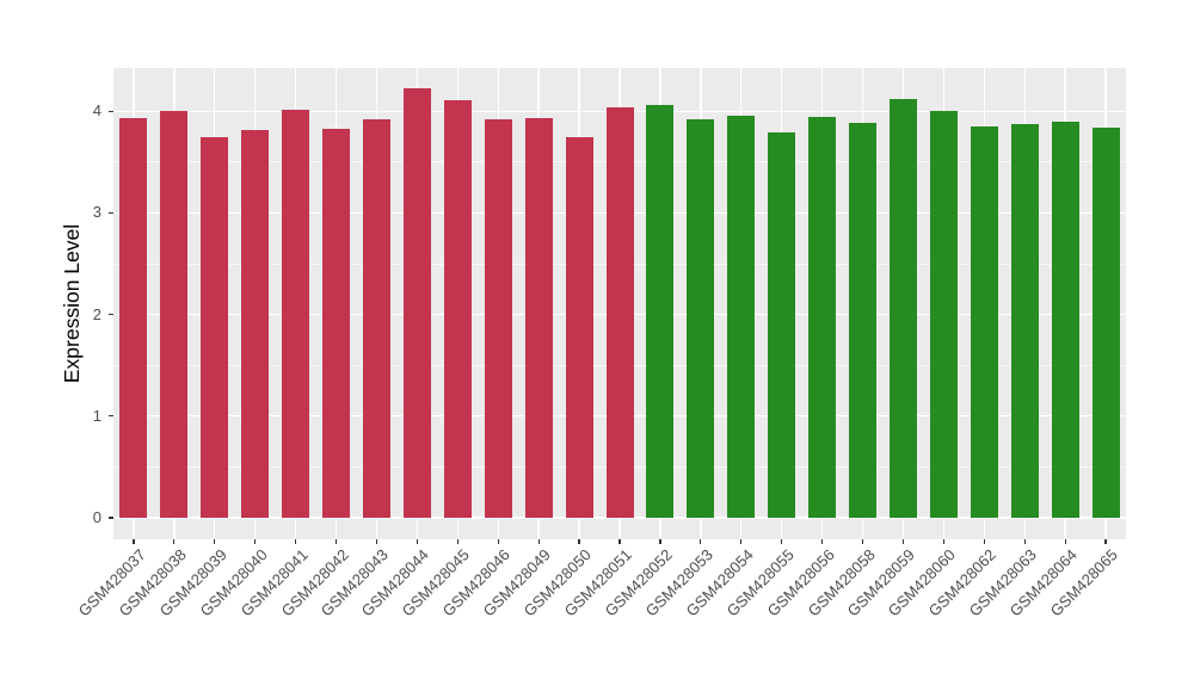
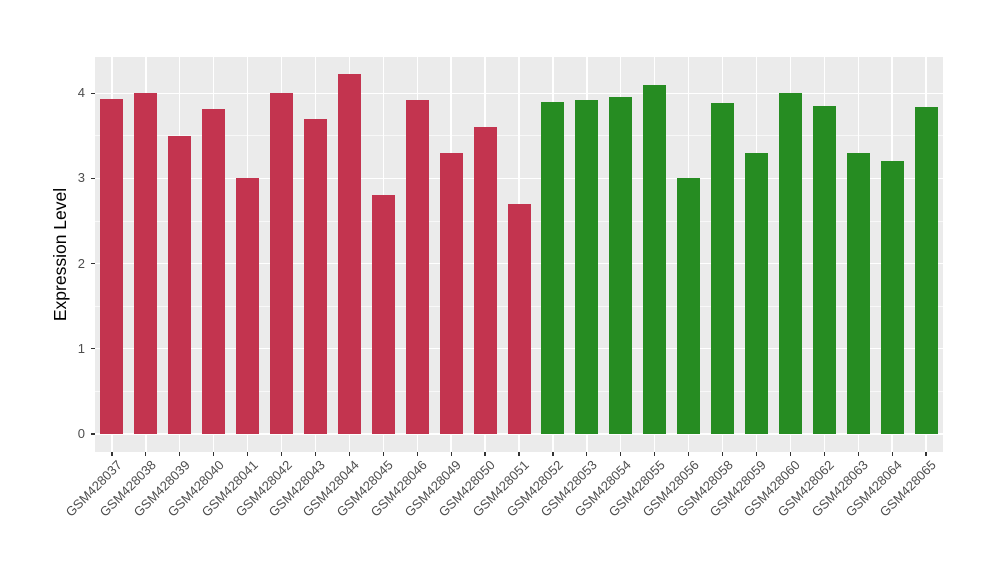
GSM428039: 3.7 -> 3.5
GSM428041: 4.0 -> 3.0
GSM428042: 3.8 -> 4.0
GSM428043: 3.9 -> 3.7
GSM428045: 4.1 -> 2.8
GSM428049: 3.9 -> 3.3
GSM428050: 3.7 -> 3.6
GSM428051: 4.0 -> 2.7
GSM428052: 4.1 -> 3.9
GSM428055: 3.8 -> 4.1
GSM428056: 3.9 -> 3.0
GSM428059: 4.1 -> 3.3
GSM428063: 3.9 -> 3.3
GSM428064: 3.9 -> 3.2
